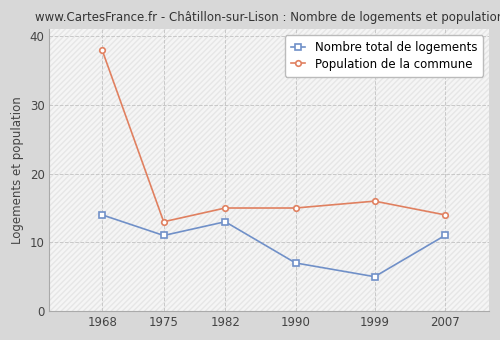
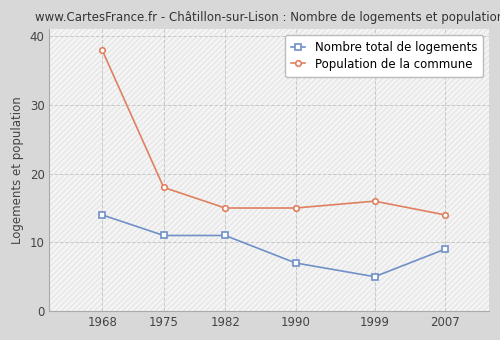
Population de la commune/1975: 13 -> 18
Nombre total de logements/1982: 13 -> 11
Nombre total de logements/2007: 11 -> 9
